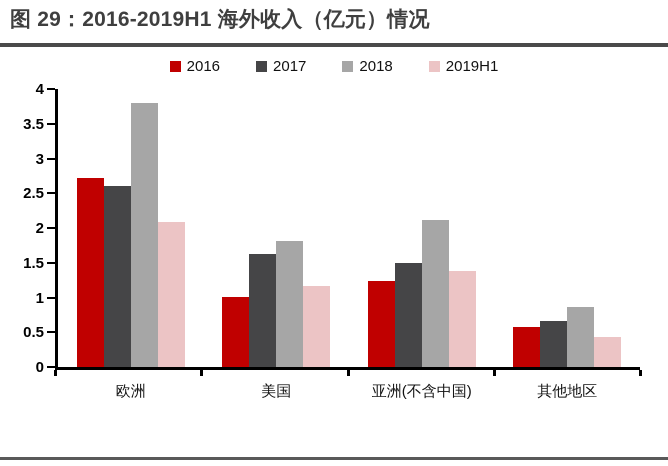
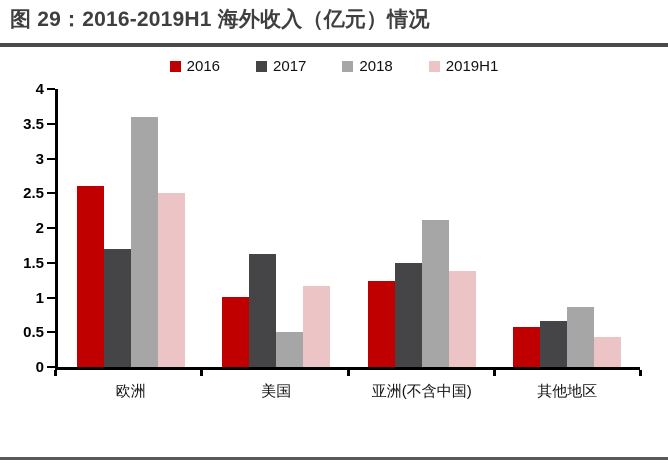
2016/欧洲: 2.7 -> 2.6
2017/欧洲: 2.6 -> 1.7
2018/欧洲: 3.8 -> 3.6
2019H1/欧洲: 2.1 -> 2.5
2018/美国: 1.8 -> 0.5
